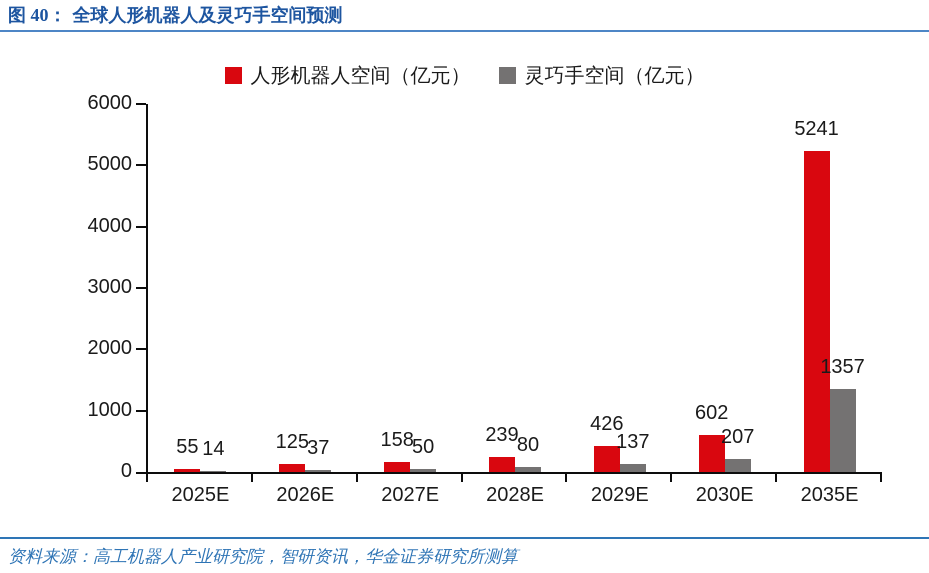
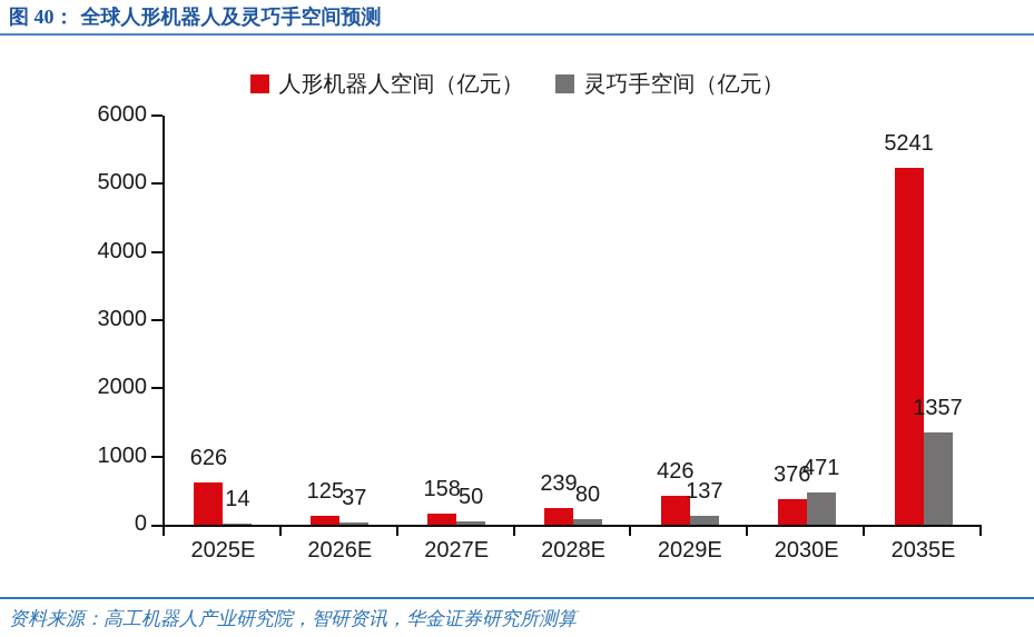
人形机器人空间（亿元）/2025E: 55 -> 626
人形机器人空间（亿元）/2030E: 602 -> 376
灵巧手空间（亿元）/2030E: 207 -> 471
